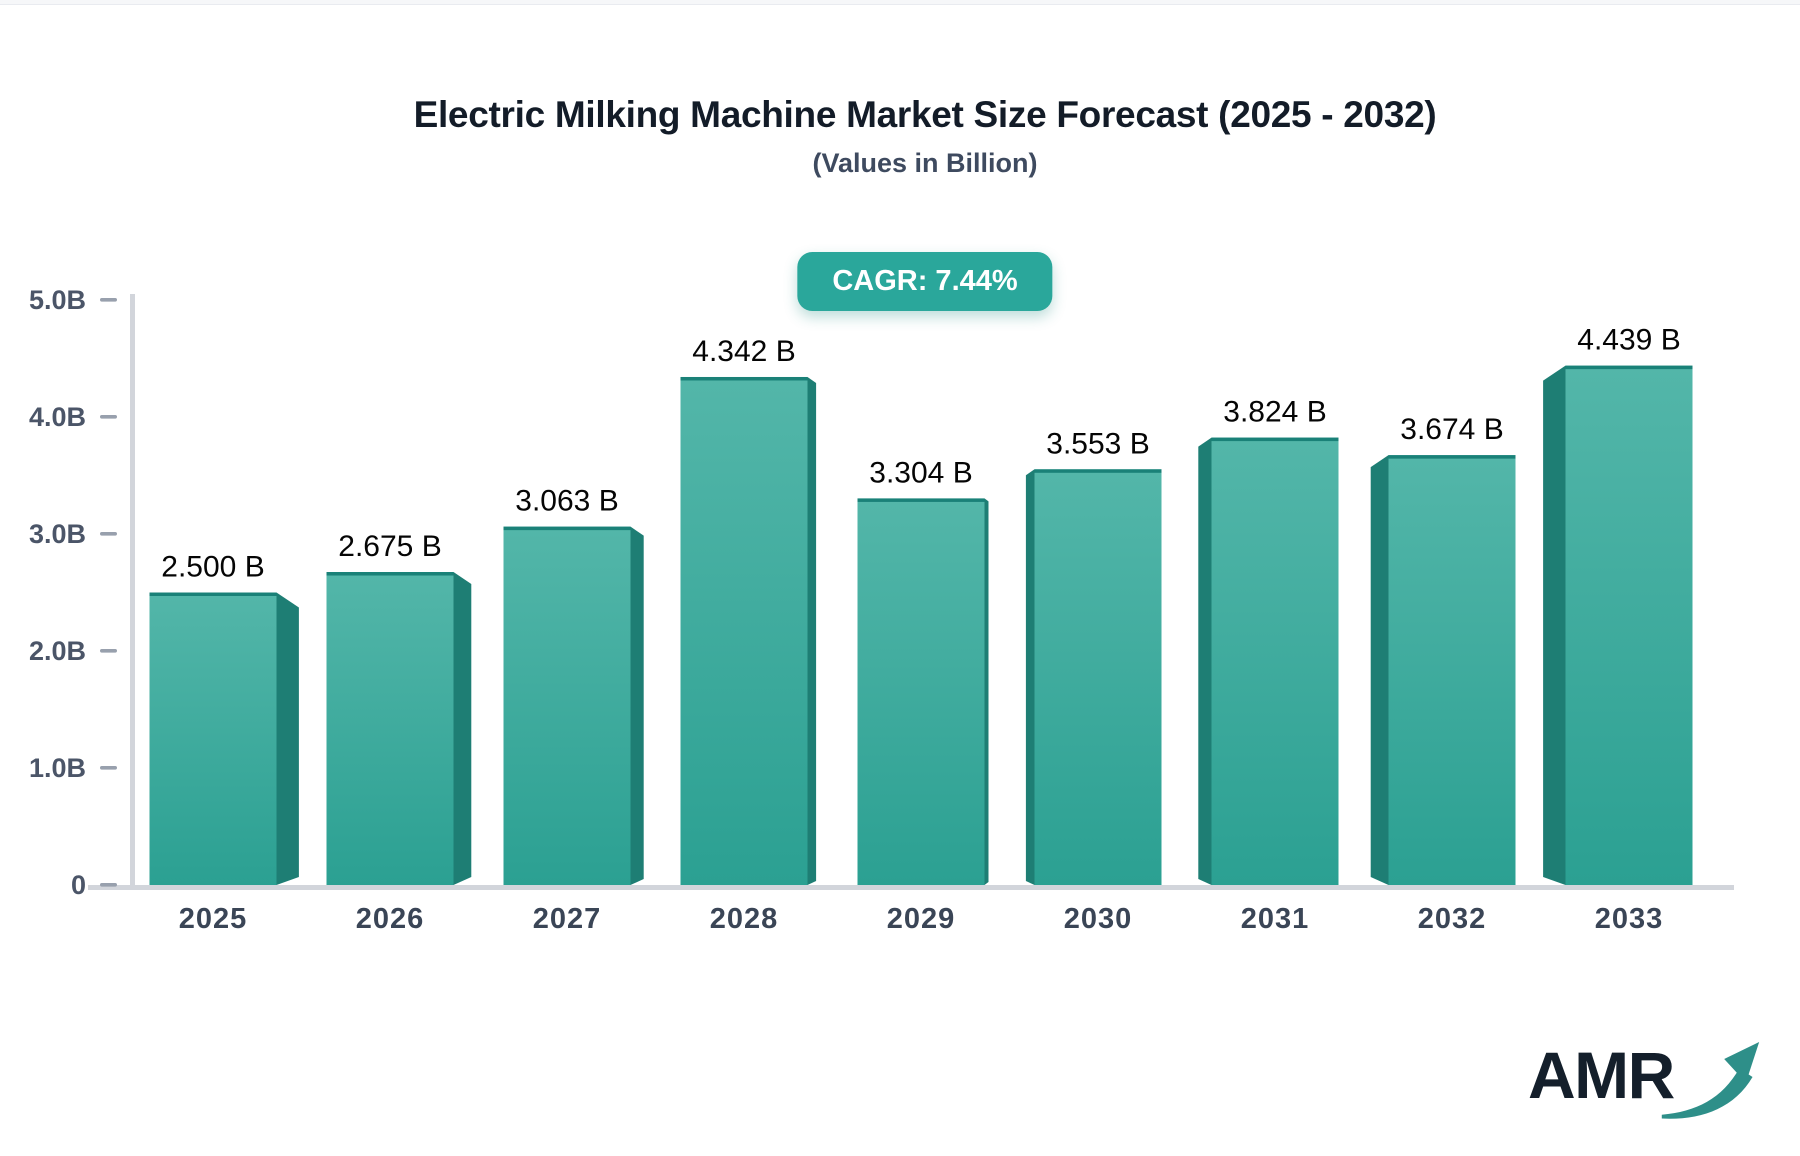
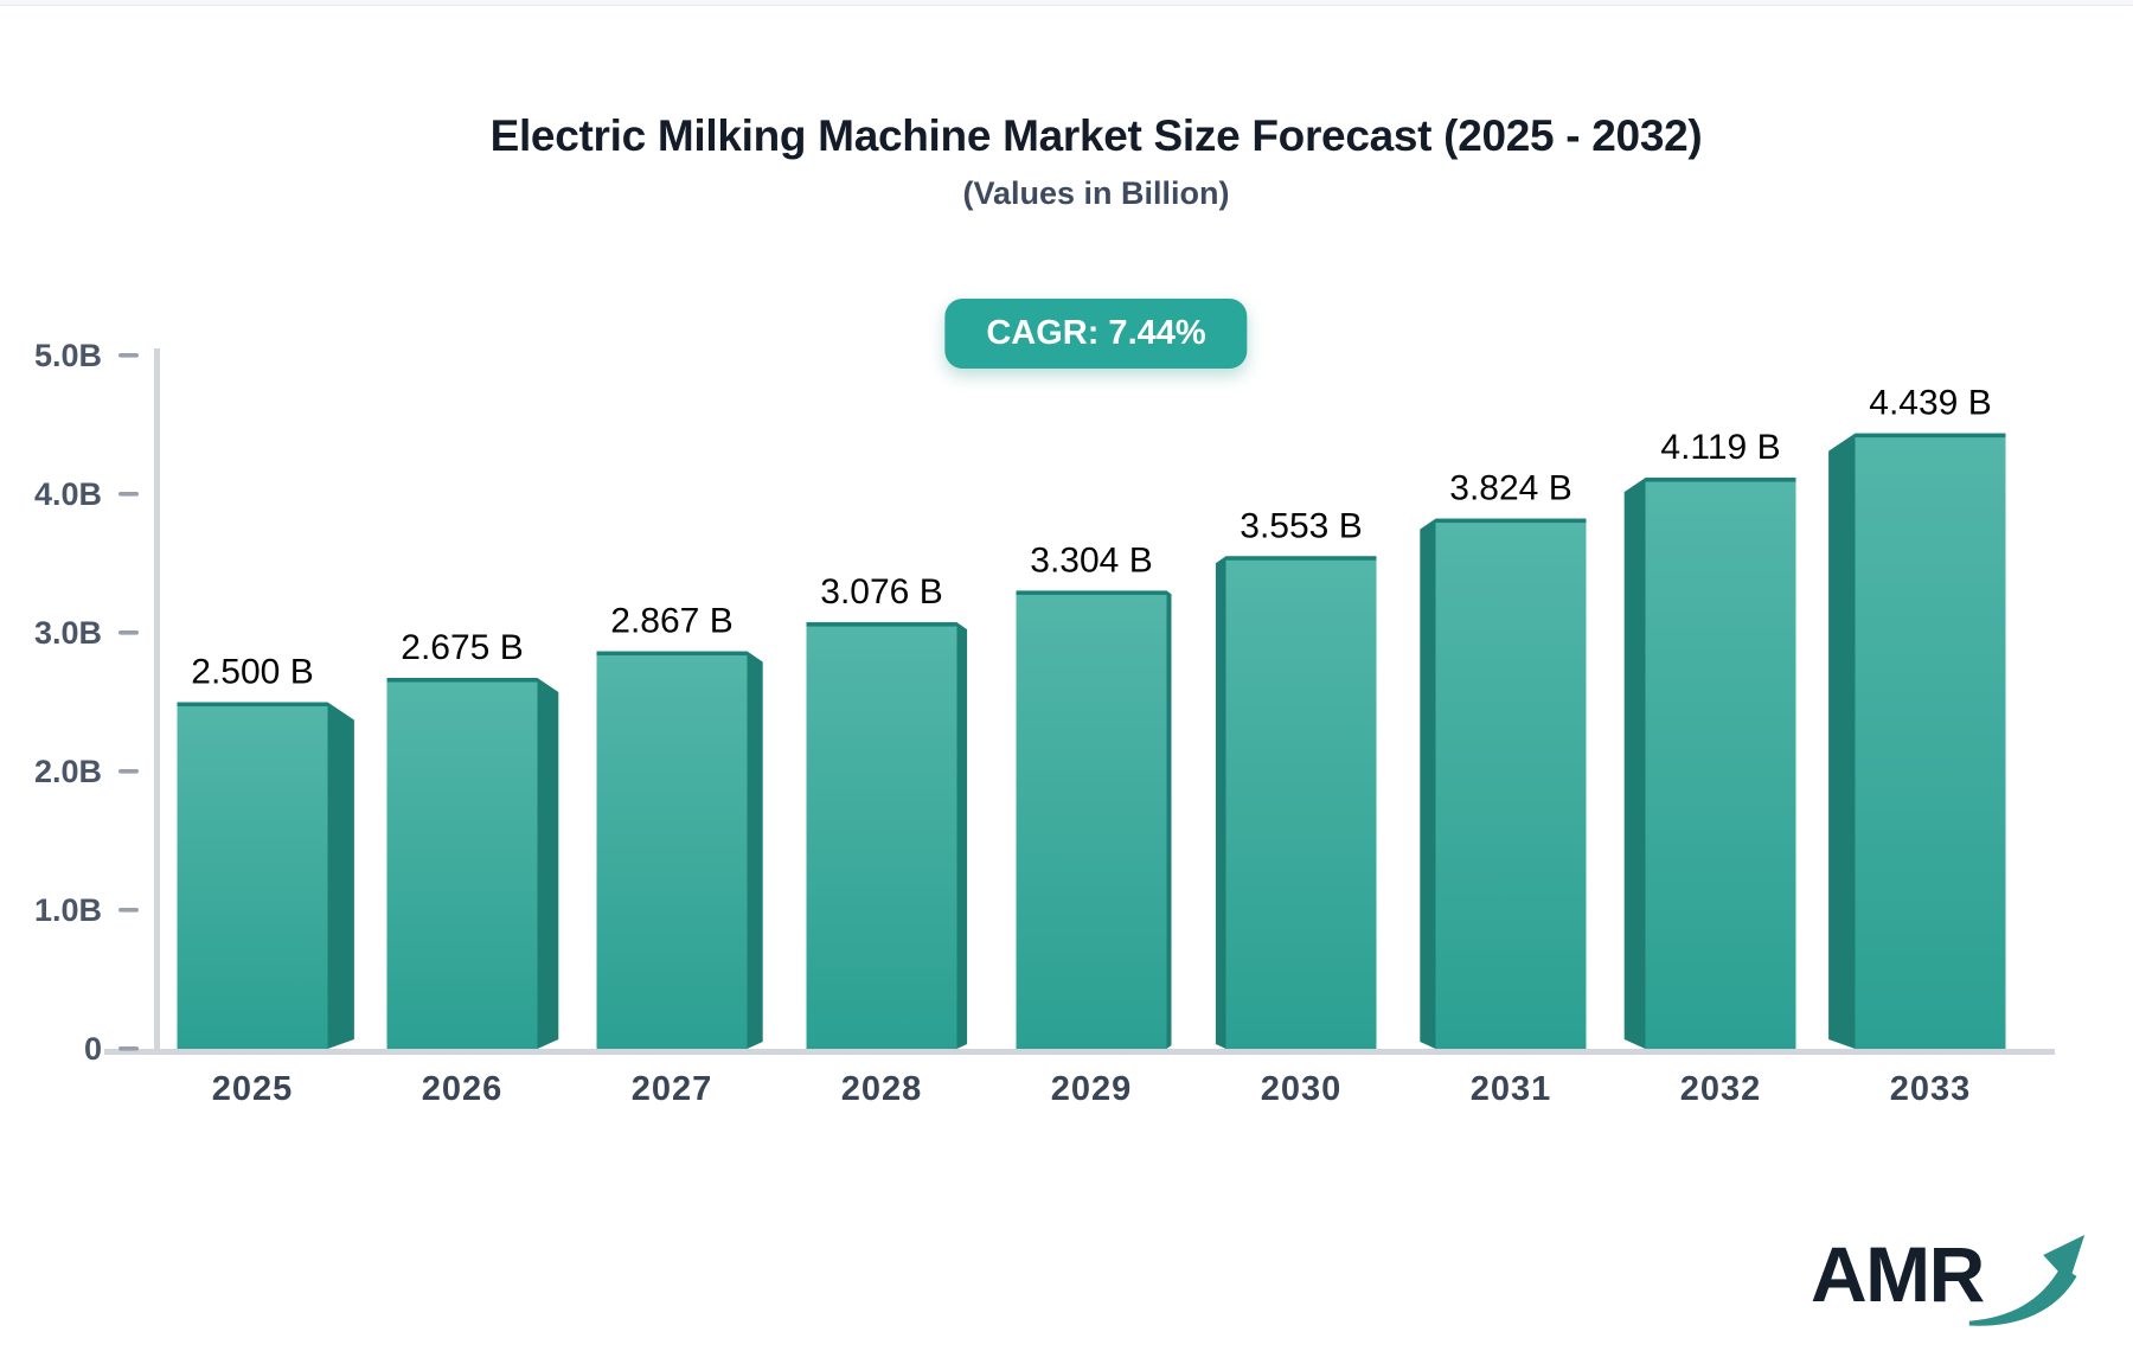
2027: 3.063 -> 2.867
2028: 4.342 -> 3.076
2032: 3.674 -> 4.119
